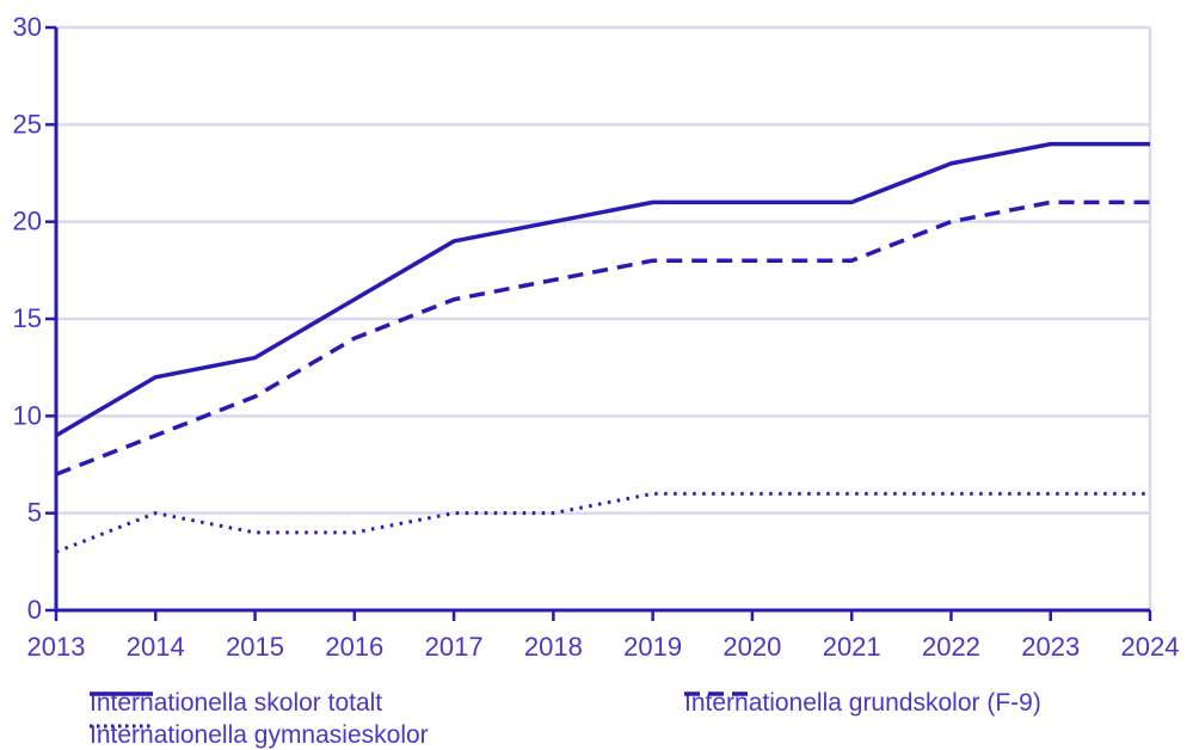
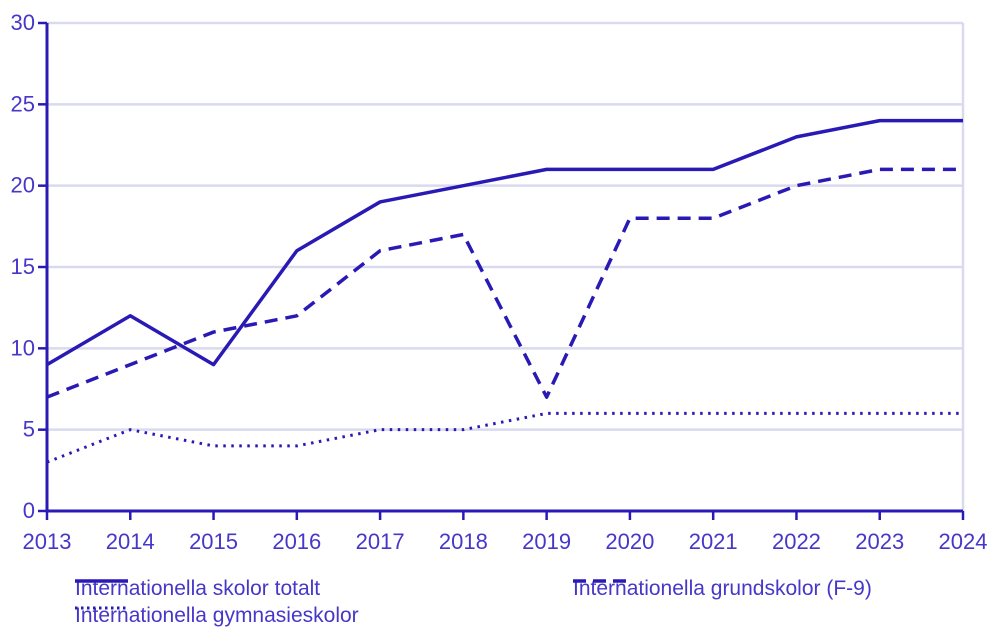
Internationella skolor totalt/2015: 13 -> 9
Internationella grundskolor (F-9)/2016: 14 -> 12
Internationella grundskolor (F-9)/2019: 18 -> 7
